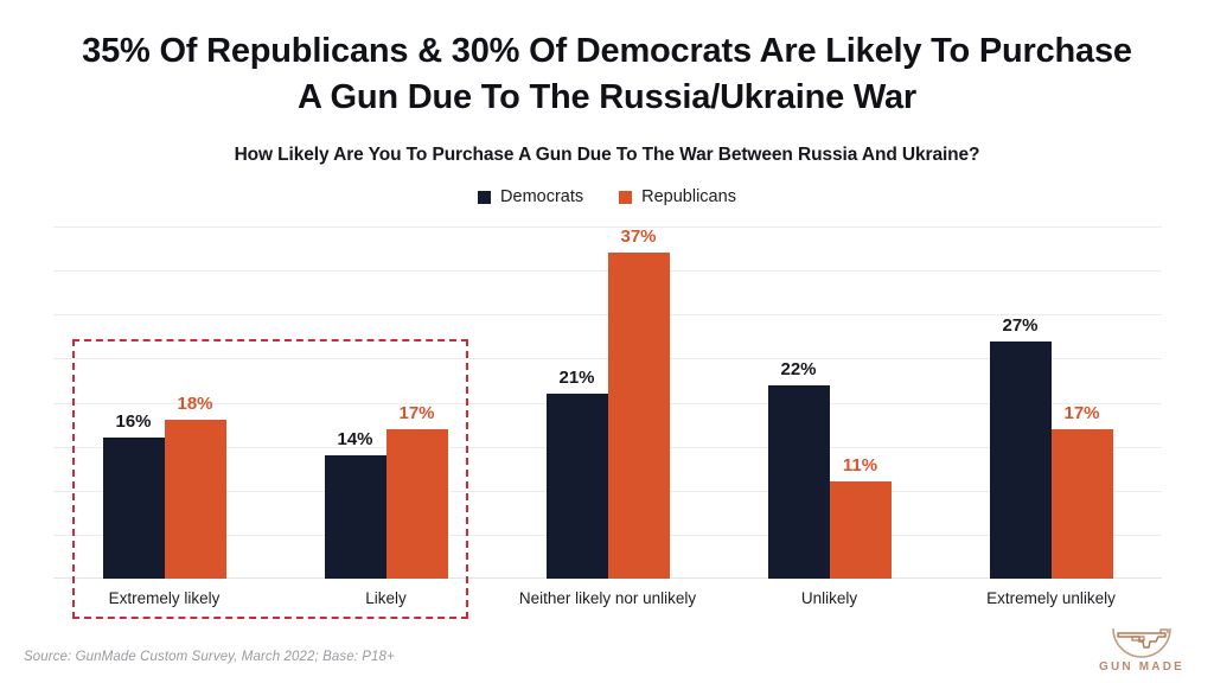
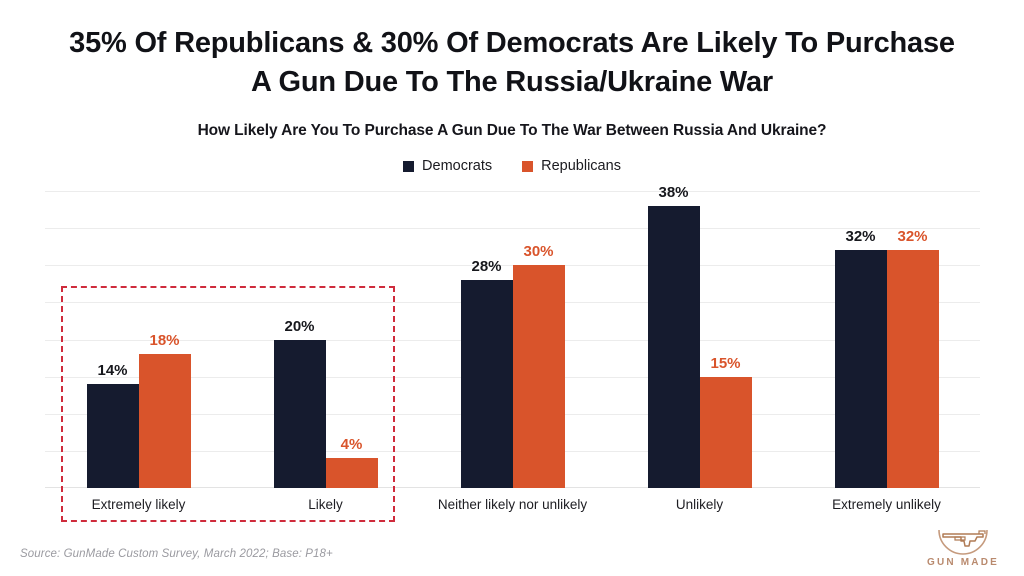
Democrats/Extremely likely: 16% -> 14%
Democrats/Likely: 14% -> 20%
Republicans/Likely: 17% -> 4%
Democrats/Neither likely nor unlikely: 21% -> 28%
Republicans/Neither likely nor unlikely: 37% -> 30%
Democrats/Unlikely: 22% -> 38%
Republicans/Unlikely: 11% -> 15%
Democrats/Extremely unlikely: 27% -> 32%
Republicans/Extremely unlikely: 17% -> 32%
